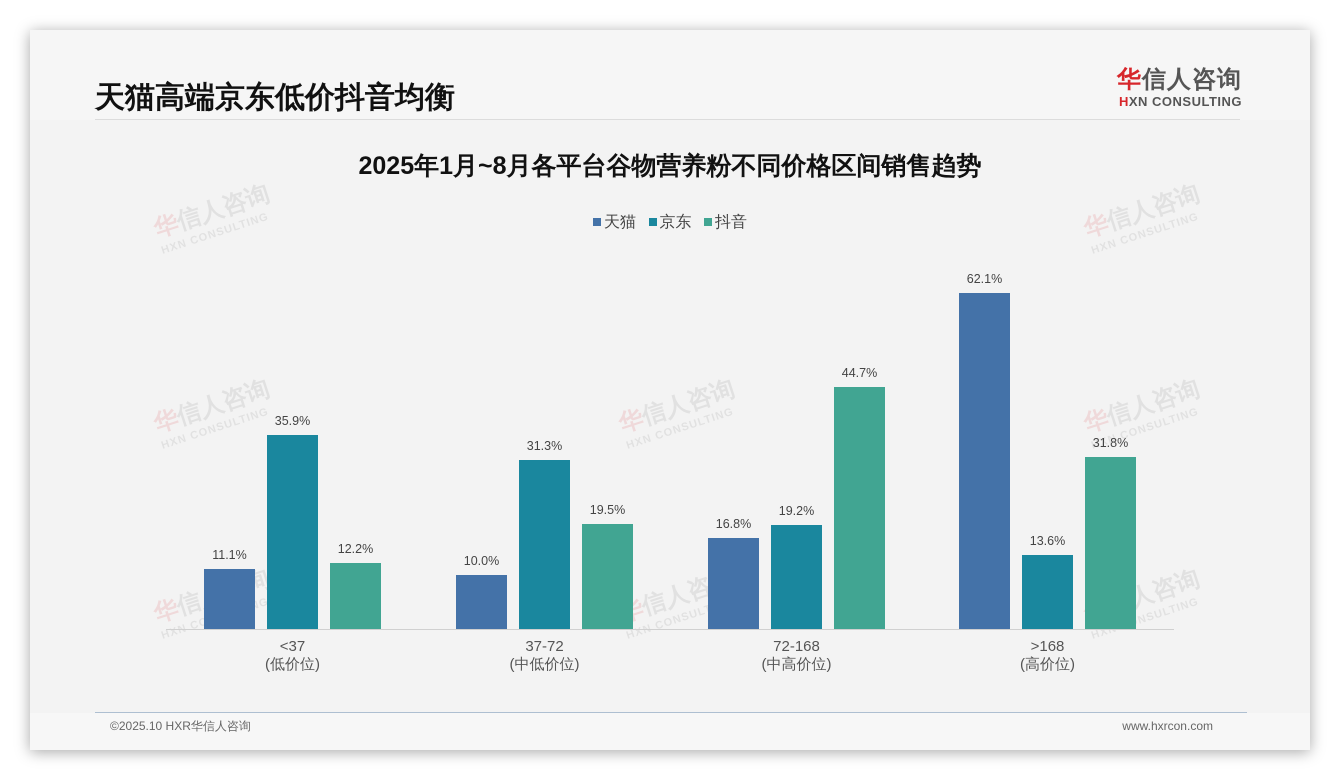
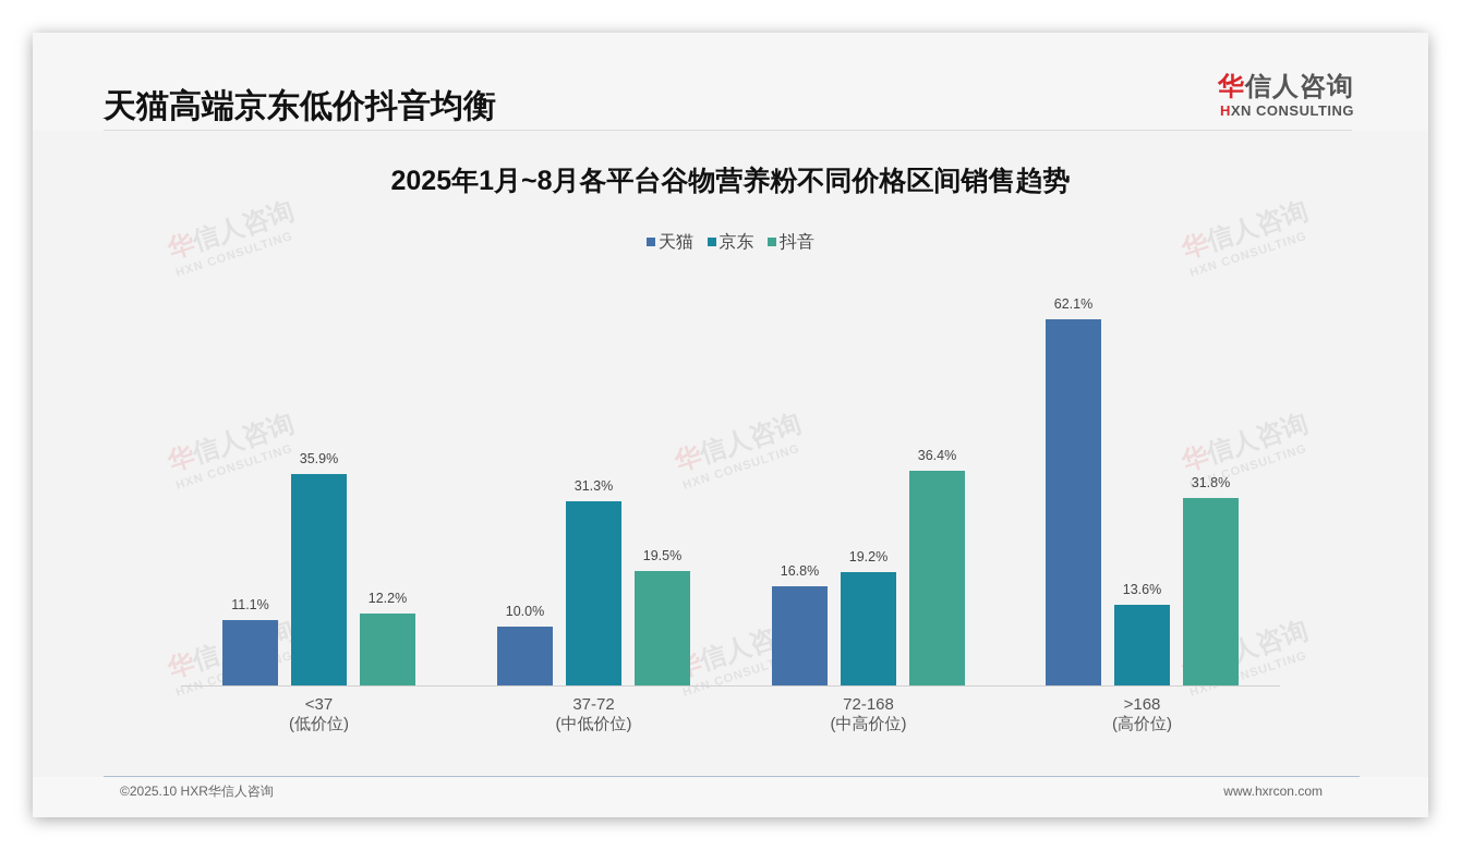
抖音/72-168 (中高价位): 44.7% -> 36.4%
